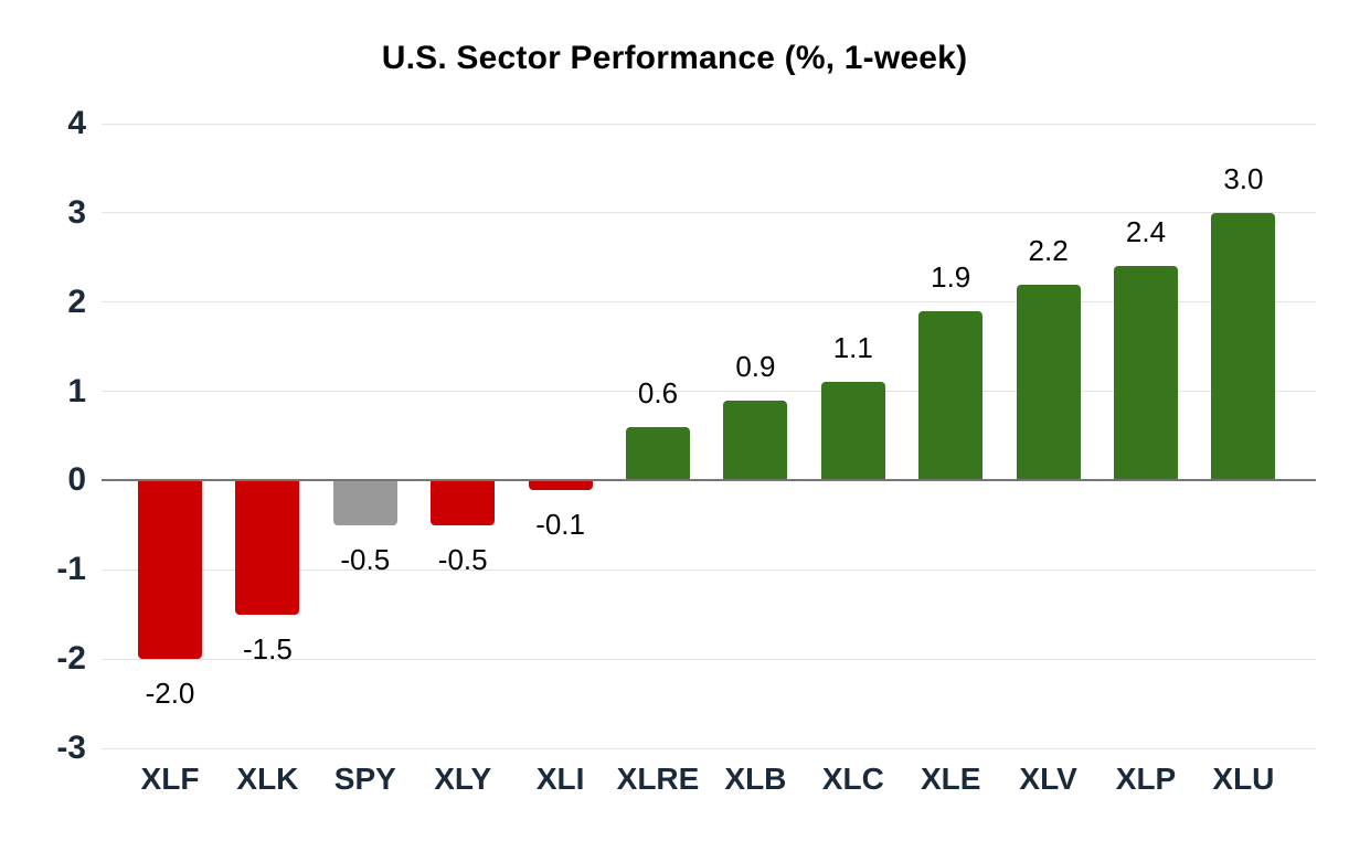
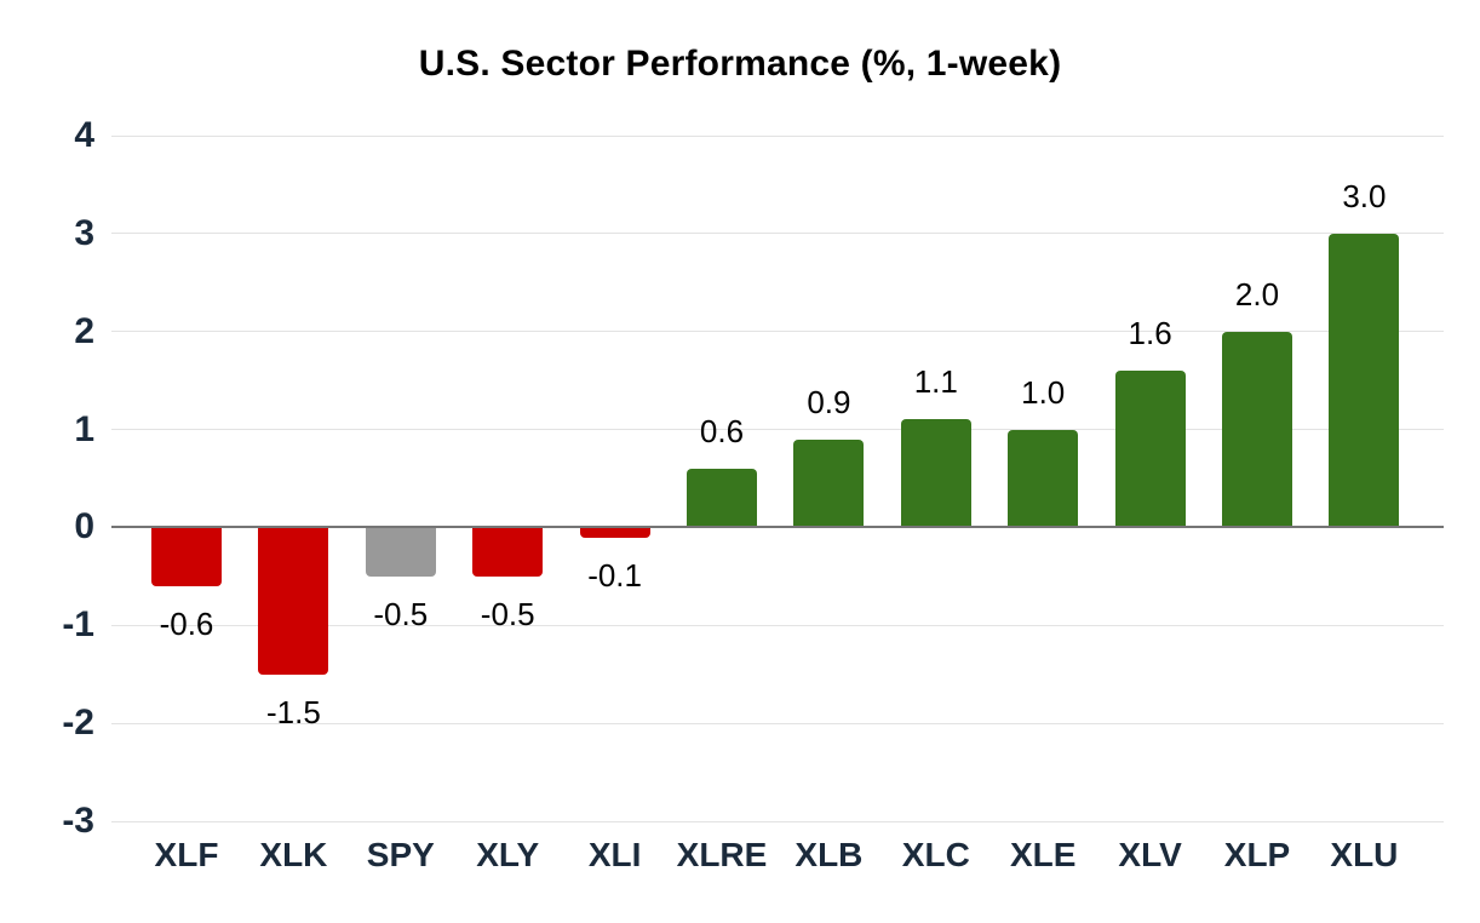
XLF: -2.0 -> -0.6
XLE: 1.9 -> 1.0
XLV: 2.2 -> 1.6
XLP: 2.4 -> 2.0
